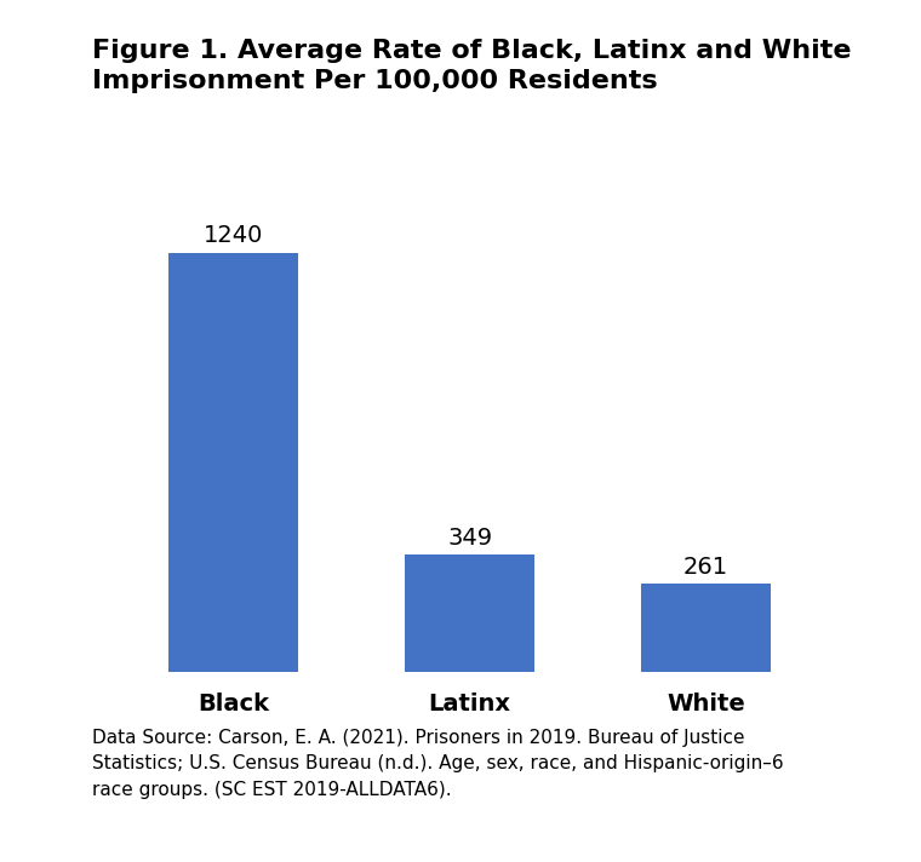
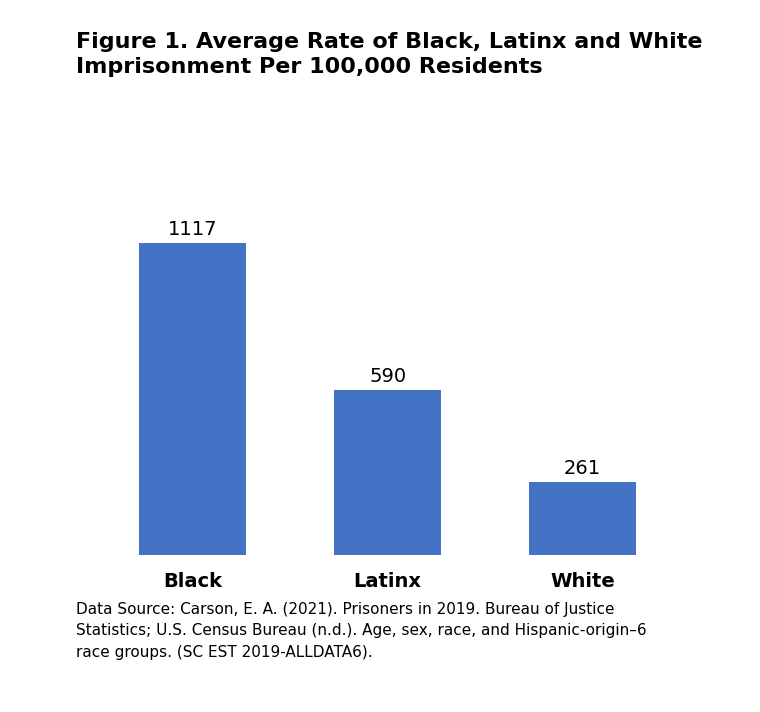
Black: 1240 -> 1117
Latinx: 349 -> 590
